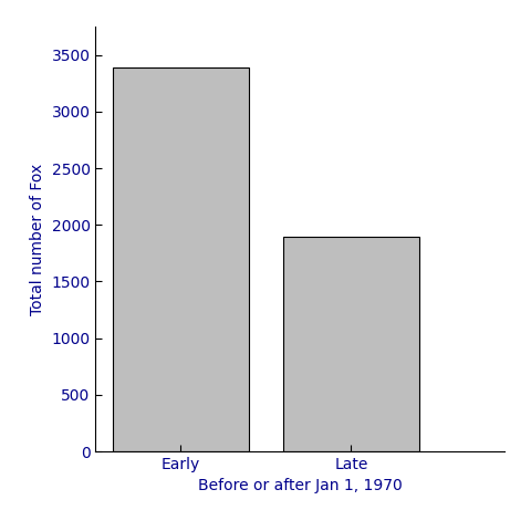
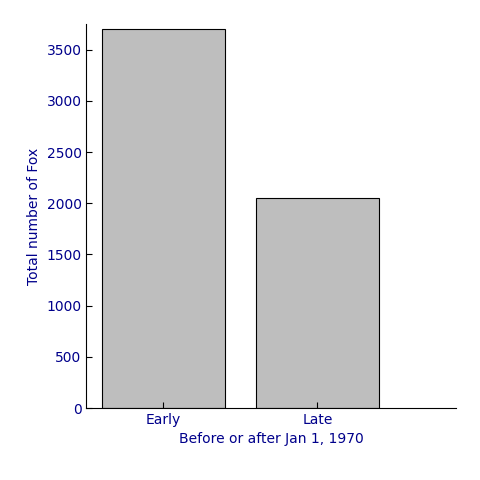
Early: 3390 -> 3700
Late: 1890 -> 2050
